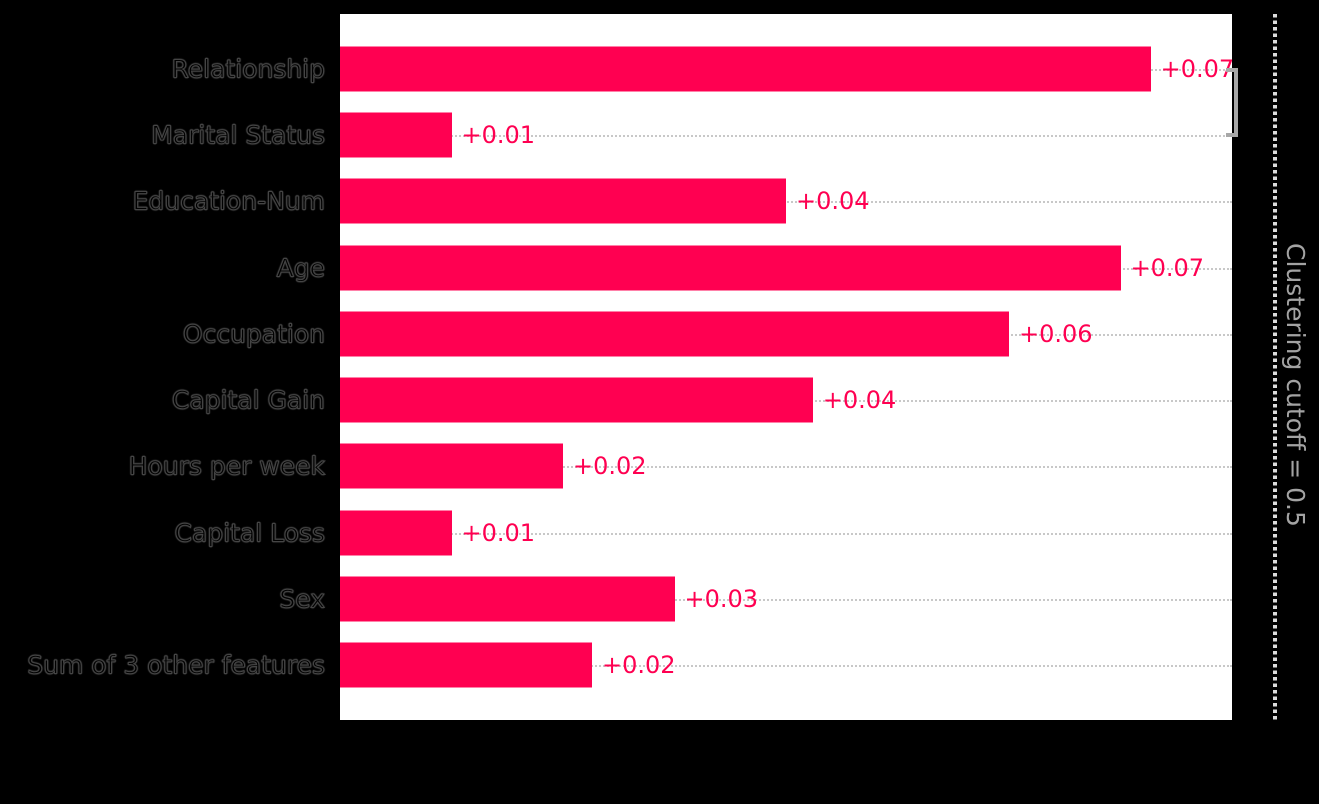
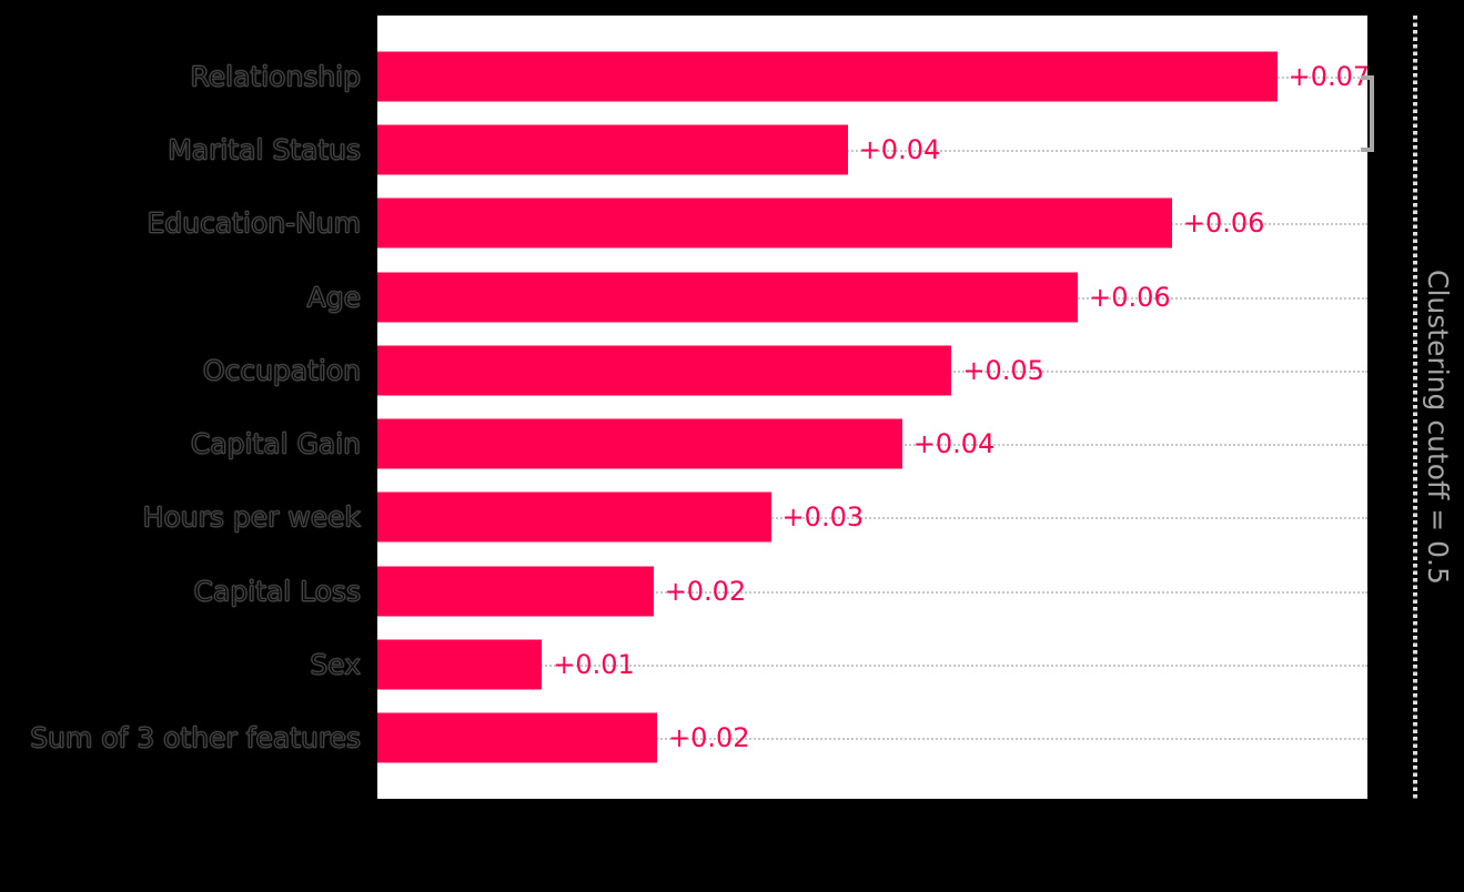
Marital Status: +0.01 -> +0.04
Education-Num: +0.04 -> +0.06
Age: +0.07 -> +0.06
Occupation: +0.06 -> +0.05
Hours per week: +0.02 -> +0.03
Capital Loss: +0.01 -> +0.02
Sex: +0.03 -> +0.01
